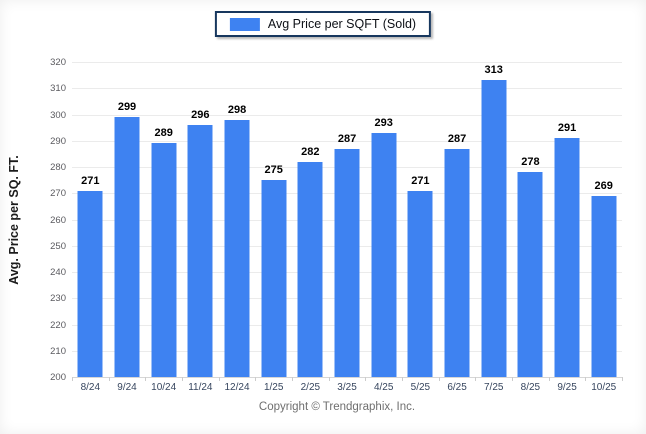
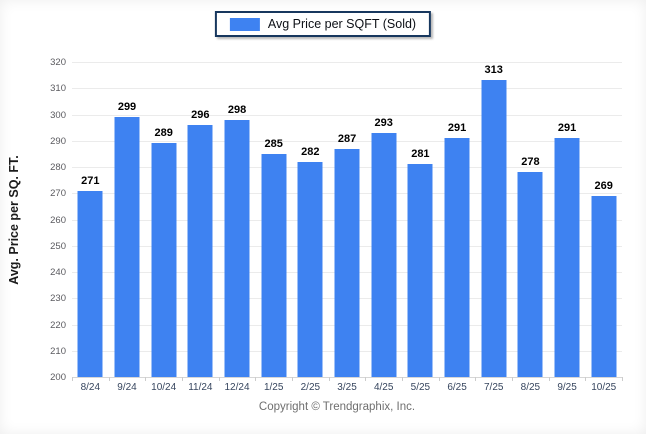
1/25: 275 -> 285
5/25: 271 -> 281
6/25: 287 -> 291
